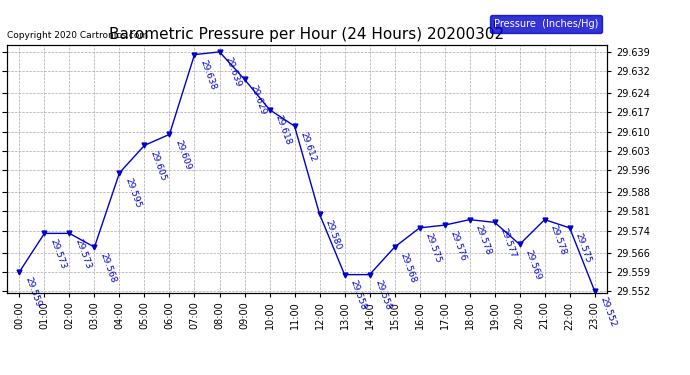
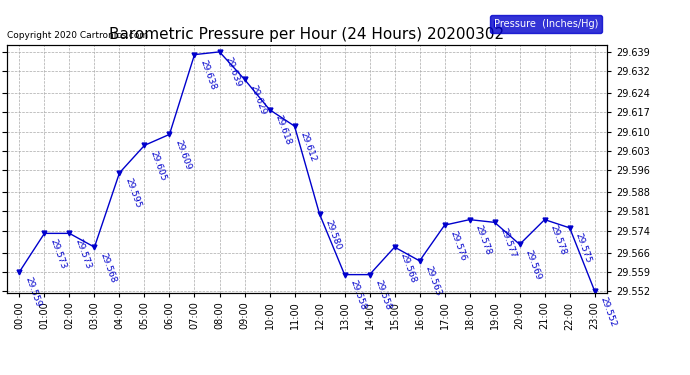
16:00: 29.575 -> 29.563
